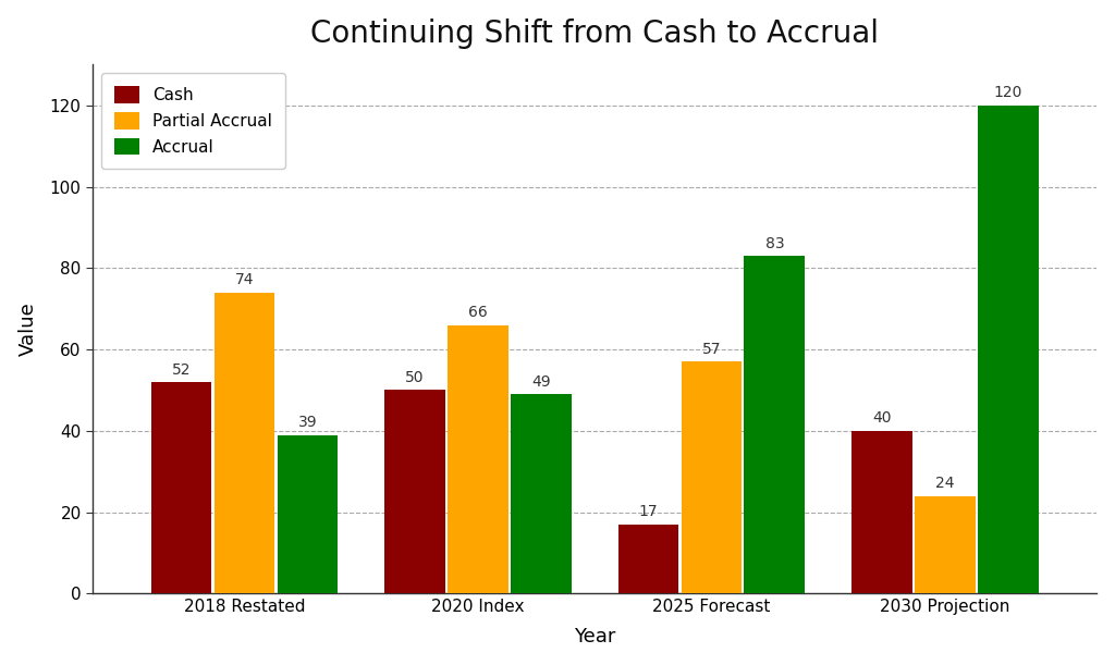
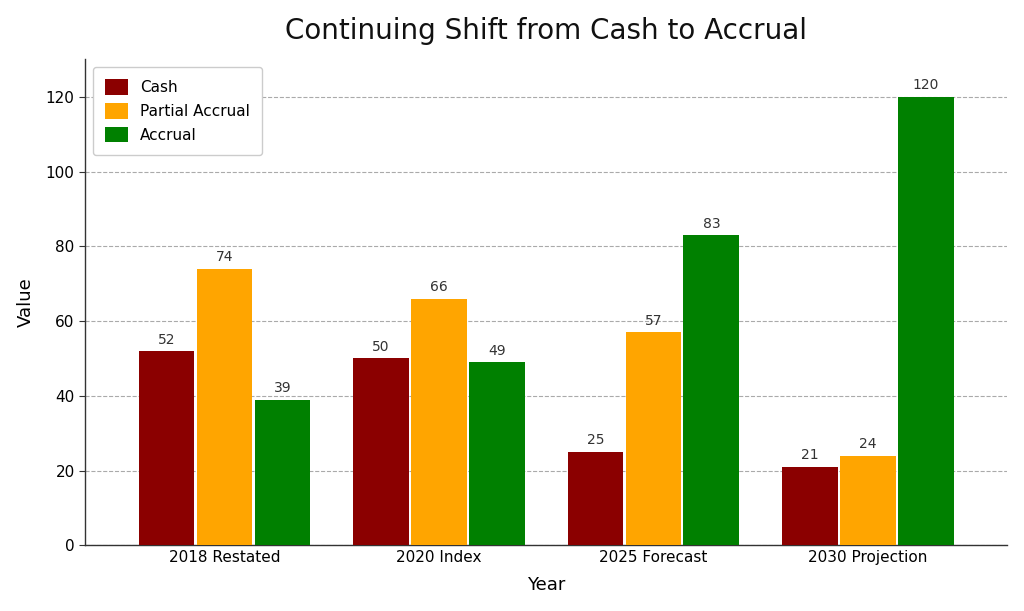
Cash/2025 Forecast: 17 -> 25
Cash/2030 Projection: 40 -> 21
